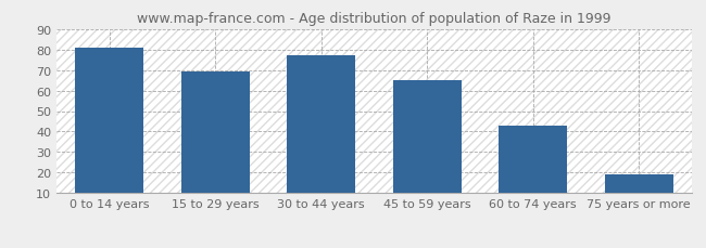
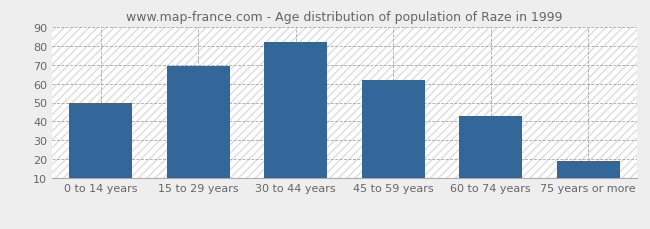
0 to 14 years: 81 -> 50
30 to 44 years: 77 -> 82
45 to 59 years: 65 -> 62
